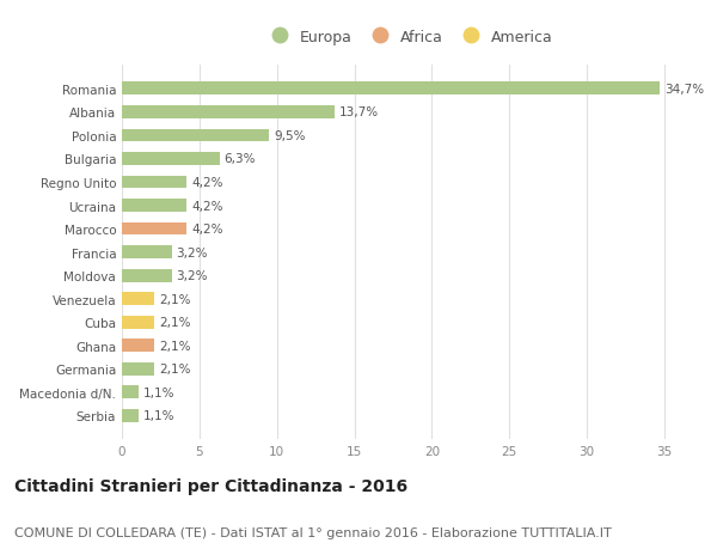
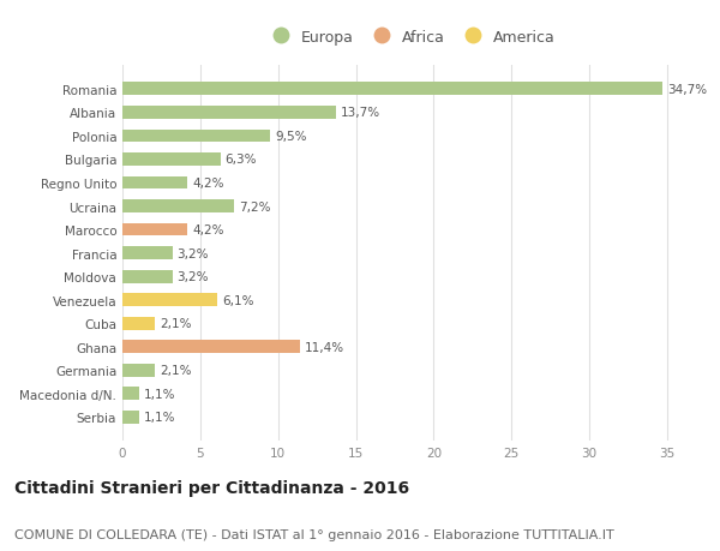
Ucraina: 4,2% -> 7,2%
Venezuela: 2,1% -> 6,1%
Ghana: 2,1% -> 11,4%
